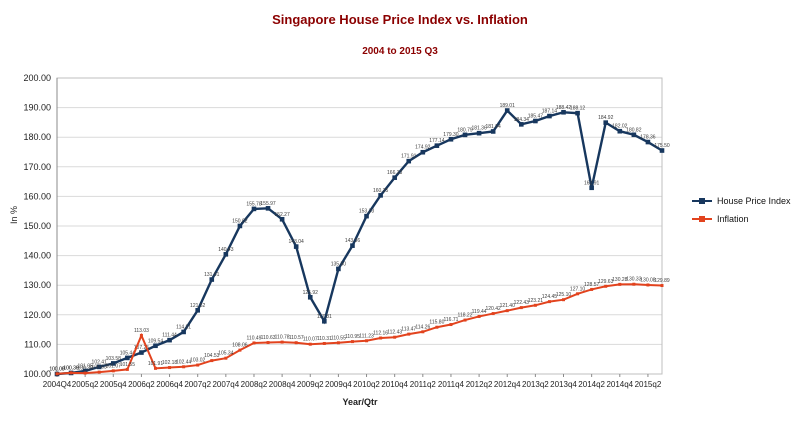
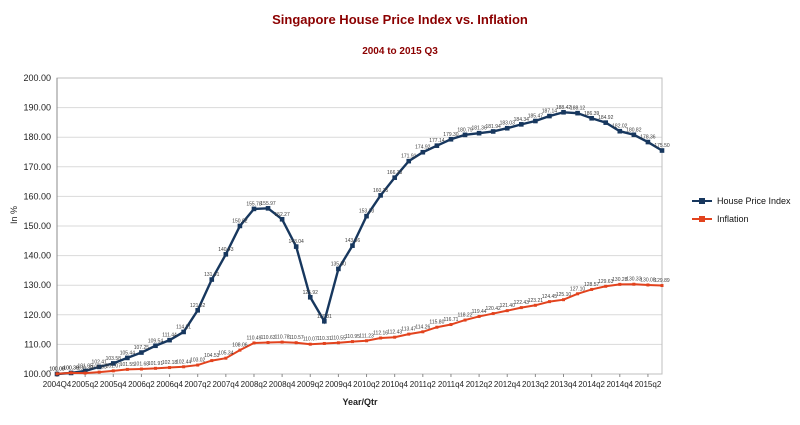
Inflation/2006q2: 113.03 -> 101.68
House Price Index/2012q4: 189.01 -> 183.03
House Price Index/2014q2: 162.91 -> 186.39
